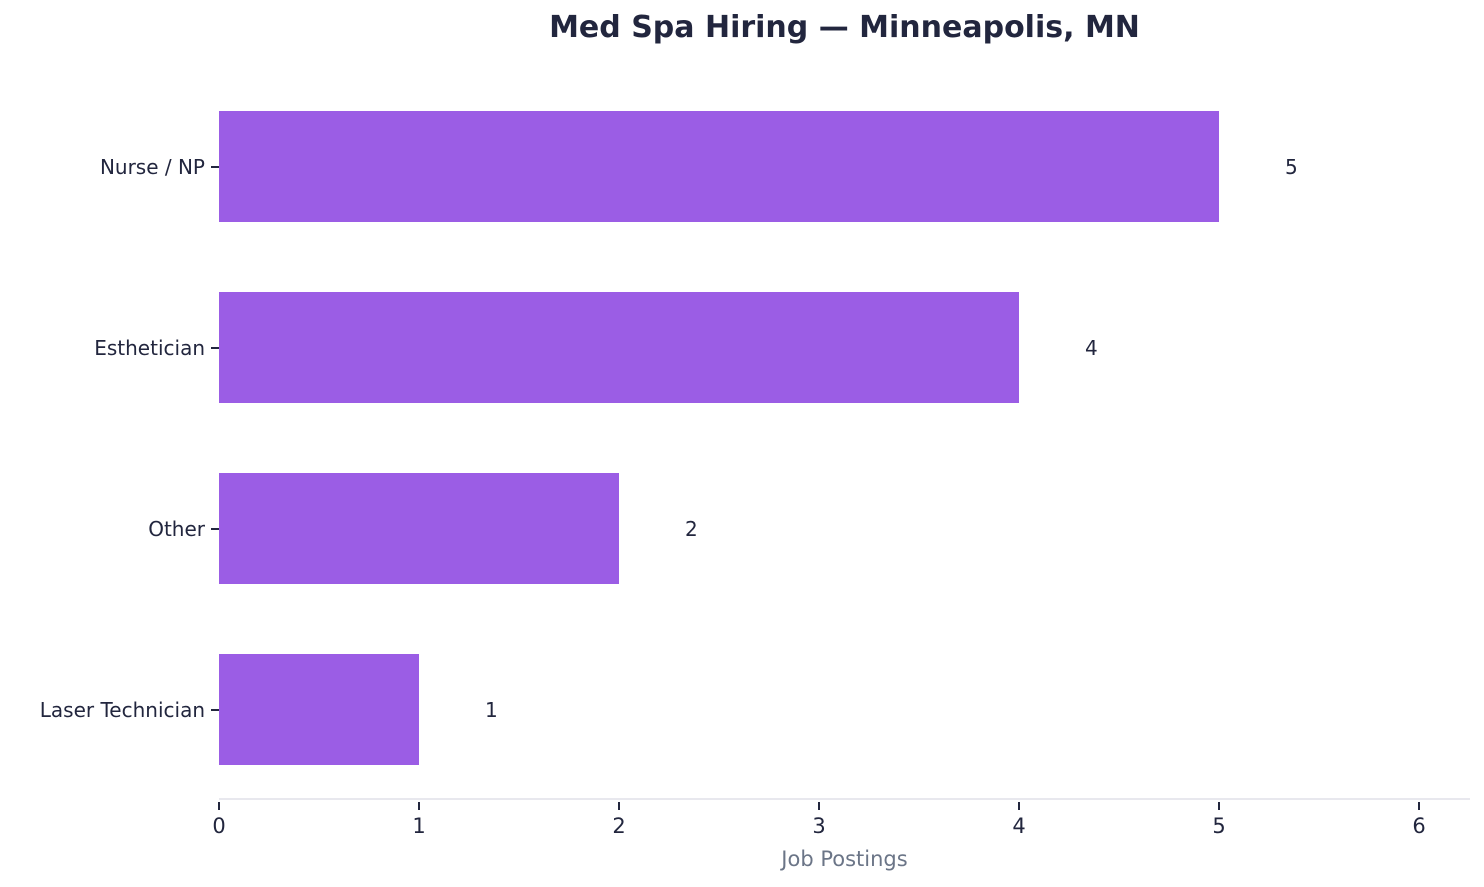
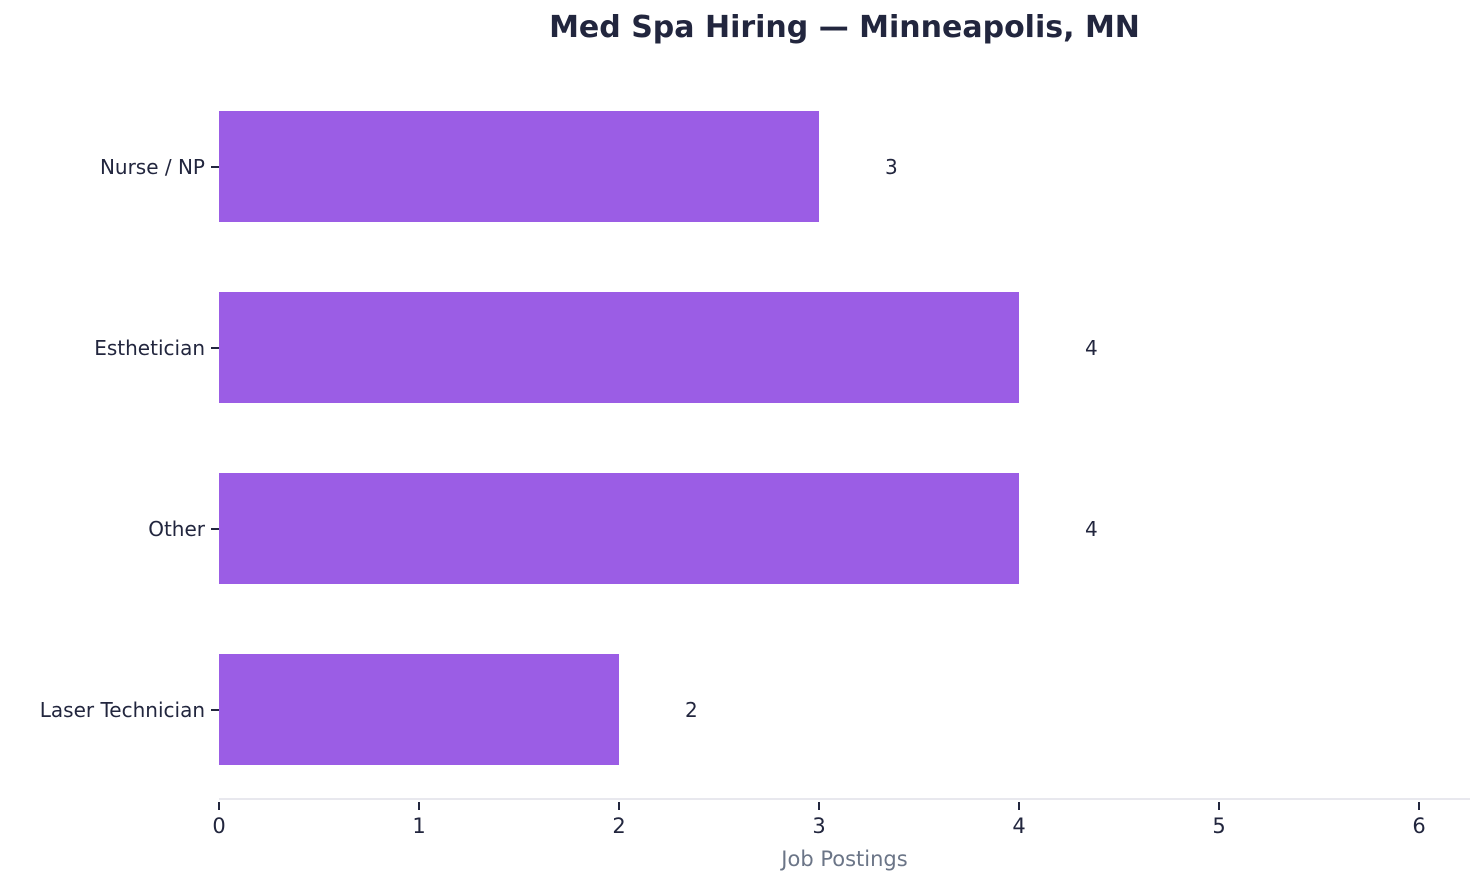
Nurse / NP: 5 -> 3
Other: 2 -> 4
Laser Technician: 1 -> 2
